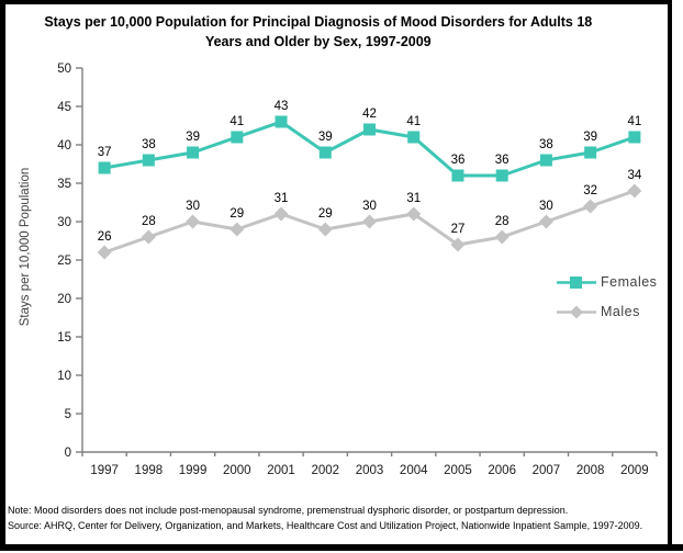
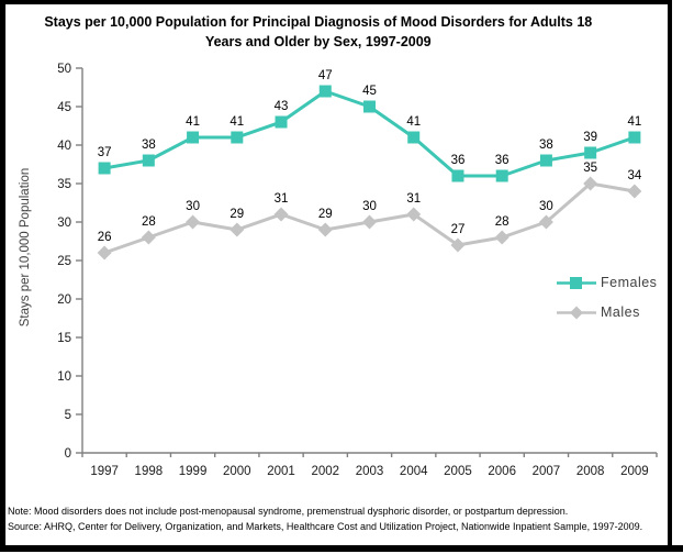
Females/1999: 39 -> 41
Females/2002: 39 -> 47
Females/2003: 42 -> 45
Males/2008: 32 -> 35
